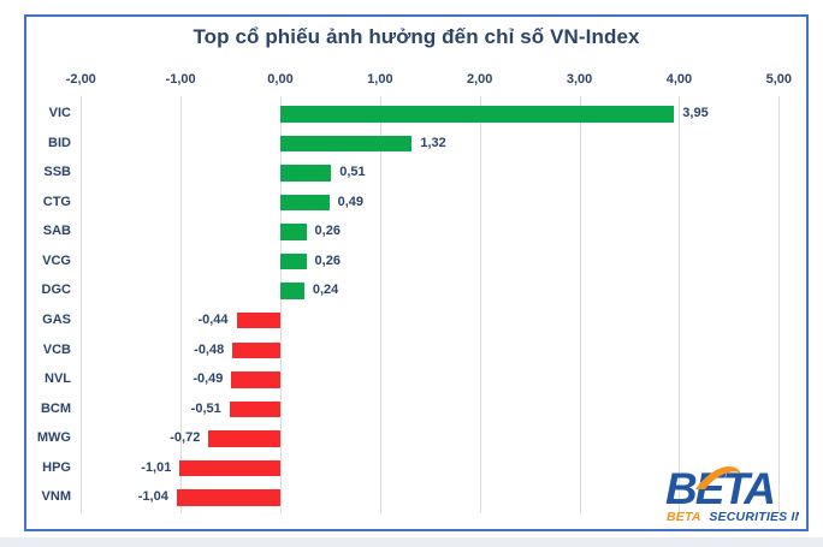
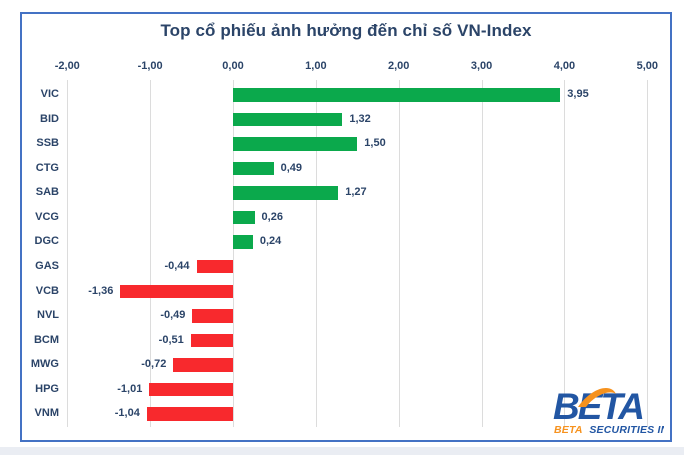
SSB: 0,51 -> 1,50
SAB: 0,26 -> 1,27
VCB: -0,48 -> -1,36
